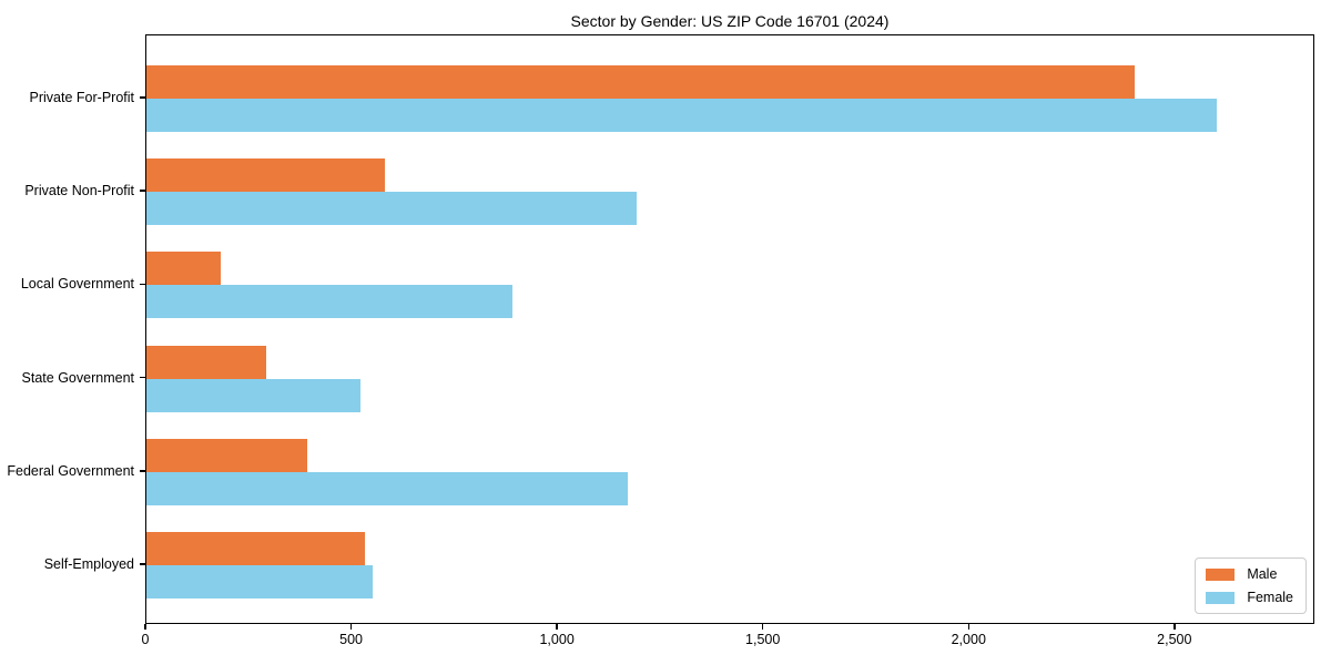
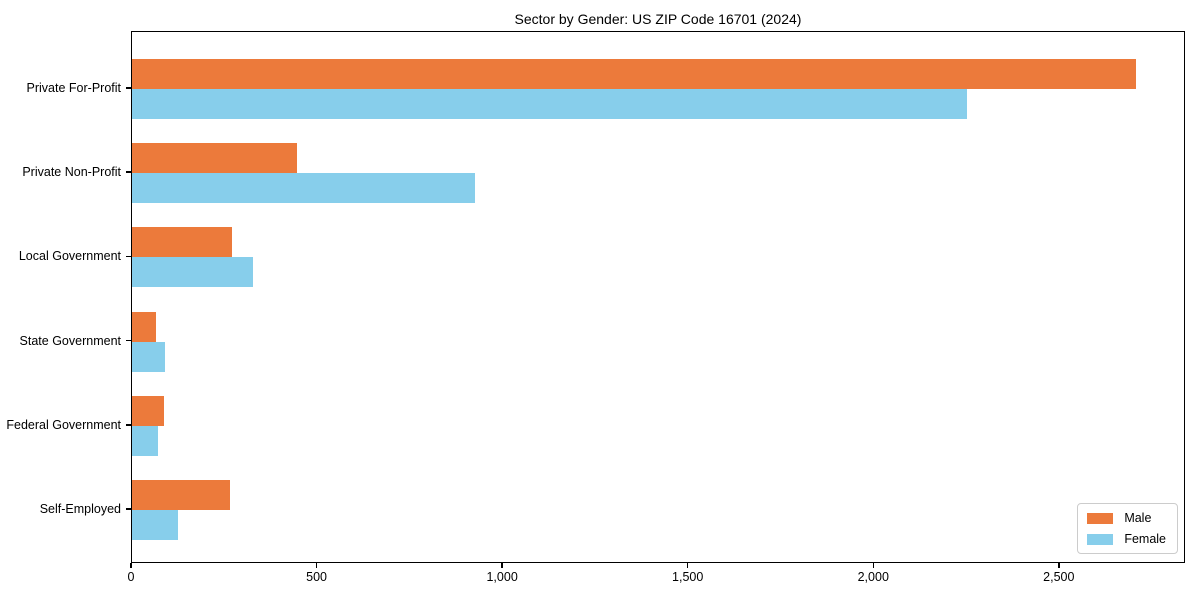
Male/Private For-Profit: 2400 -> 2700
Female/Private For-Profit: 2600 -> 2250
Male/Private Non-Profit: 580 -> 440
Female/Private Non-Profit: 1190 -> 920
Male/Local Government: 180 -> 270
Female/Local Government: 890 -> 320
Male/State Government: 290 -> 60
Female/State Government: 520 -> 90
Male/Federal Government: 390 -> 80
Female/Federal Government: 1170 -> 70
Male/Self-Employed: 530 -> 260
Female/Self-Employed: 550 -> 120
